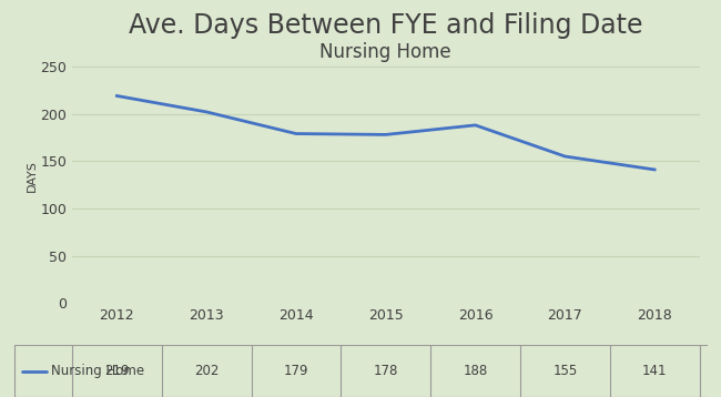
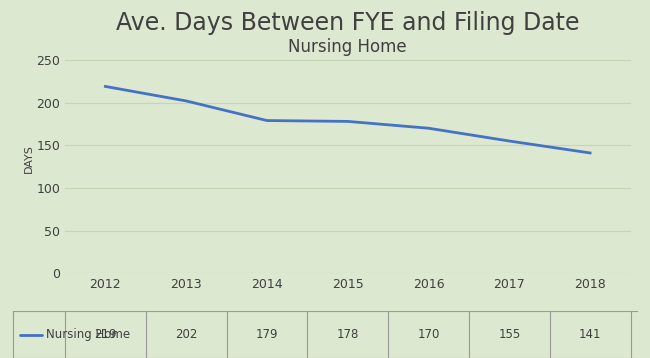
2016: 188 -> 170
